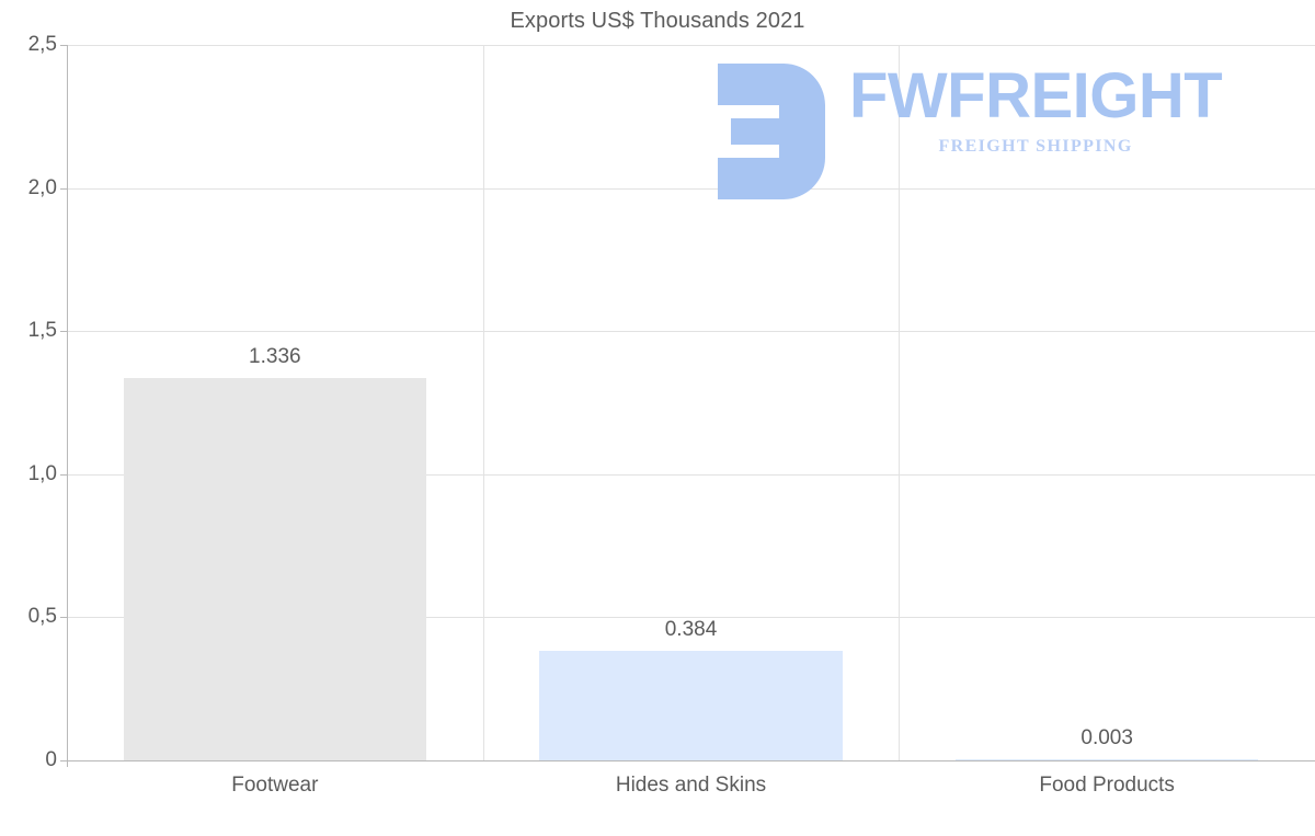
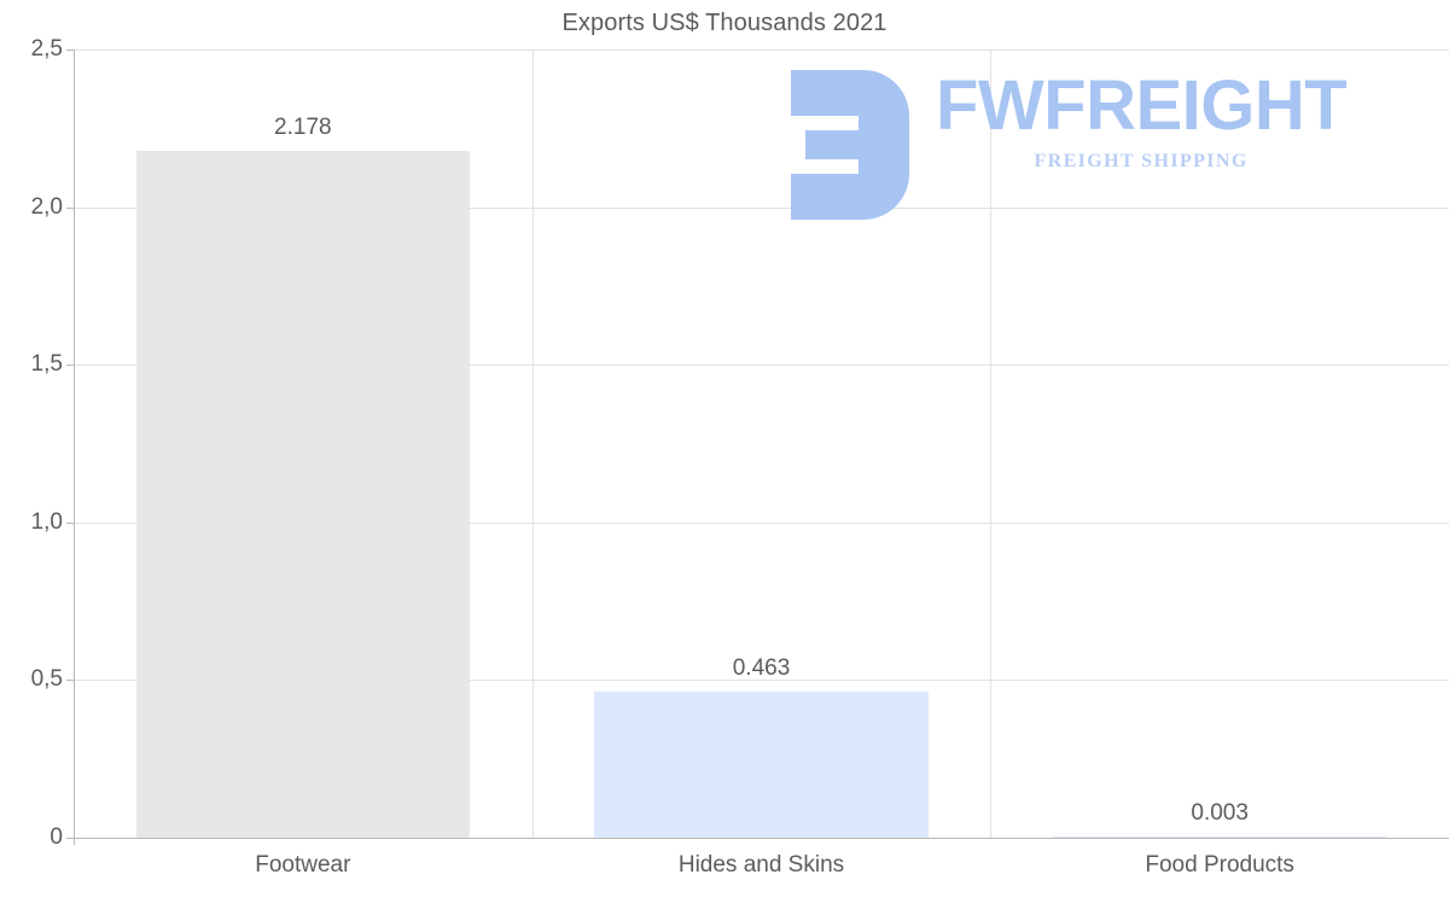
Footwear: 1.336 -> 2.178
Hides and Skins: 0.384 -> 0.463
